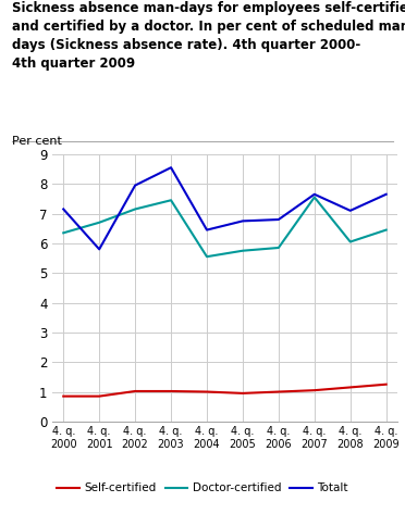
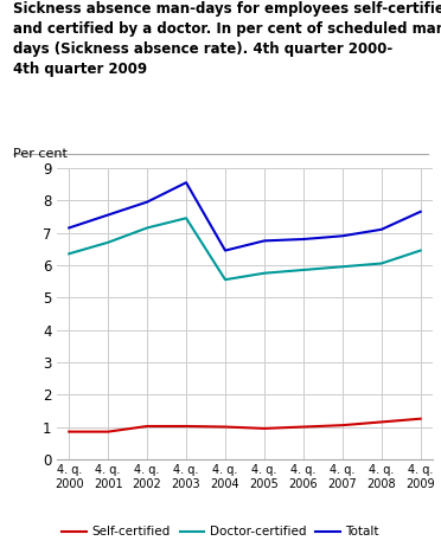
Totalt/4. q. 2001: 5.80 -> 7.55
Doctor-certified/4. q. 2007: 7.55 -> 5.95
Totalt/4. q. 2007: 7.65 -> 6.90
